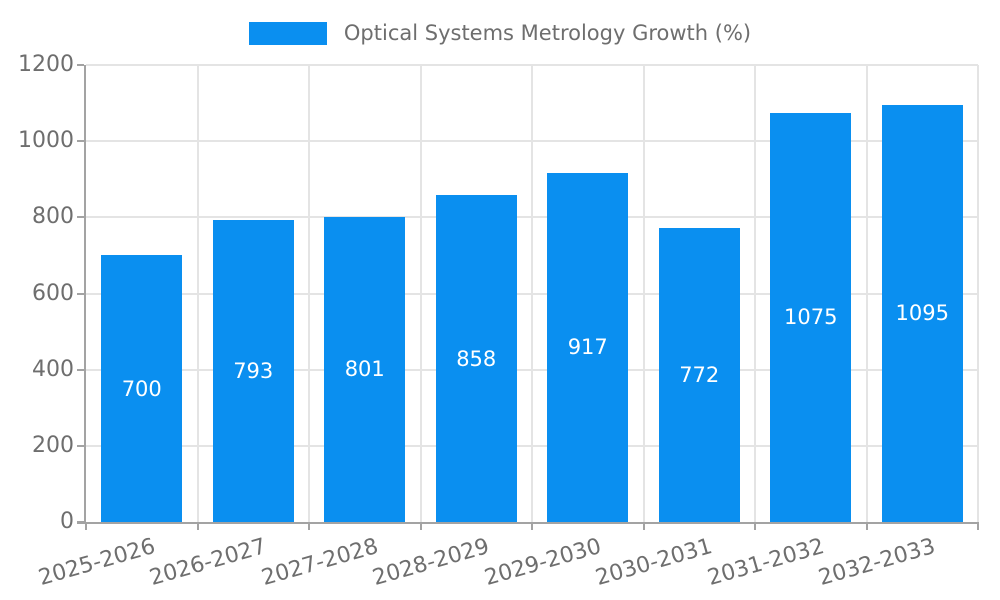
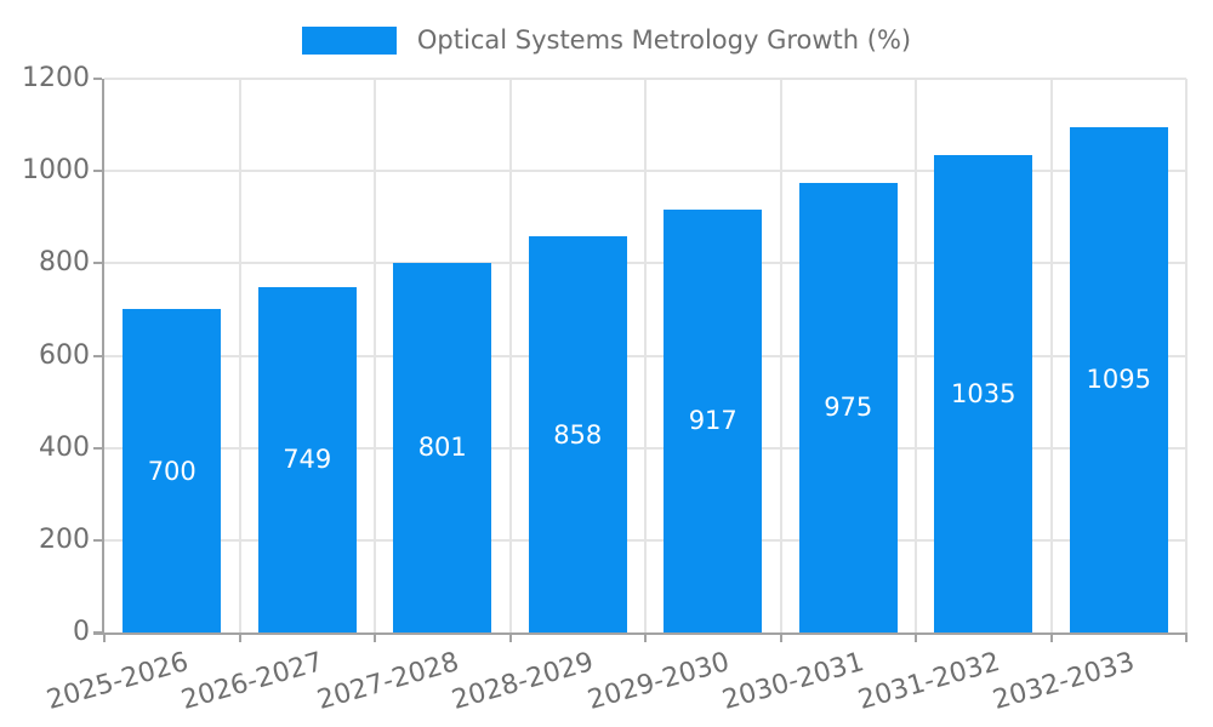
2026-2027: 793 -> 749
2030-2031: 772 -> 975
2031-2032: 1075 -> 1035
